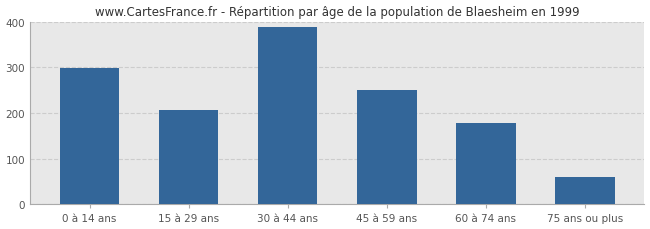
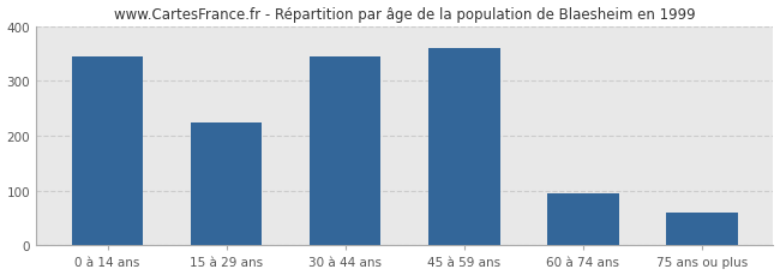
0 à 14 ans: 298 -> 345
15 à 29 ans: 206 -> 225
30 à 44 ans: 388 -> 345
45 à 59 ans: 250 -> 360
60 à 74 ans: 179 -> 95
